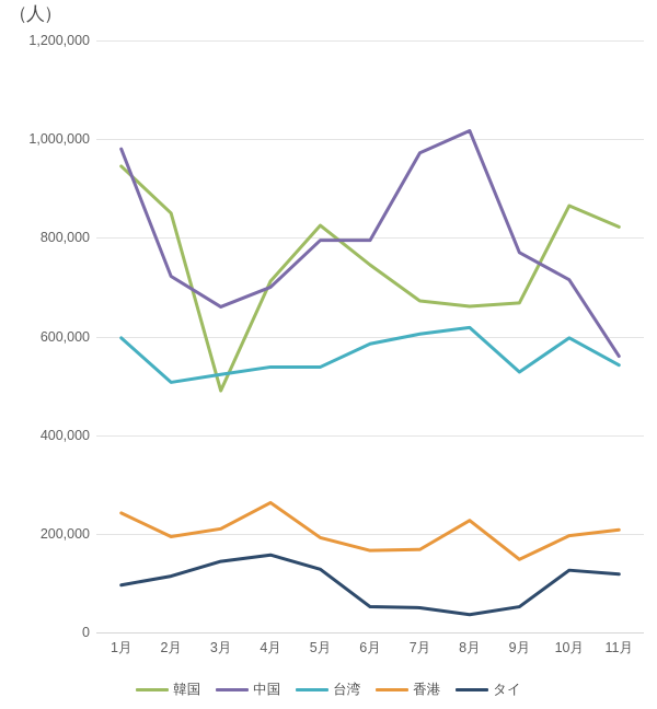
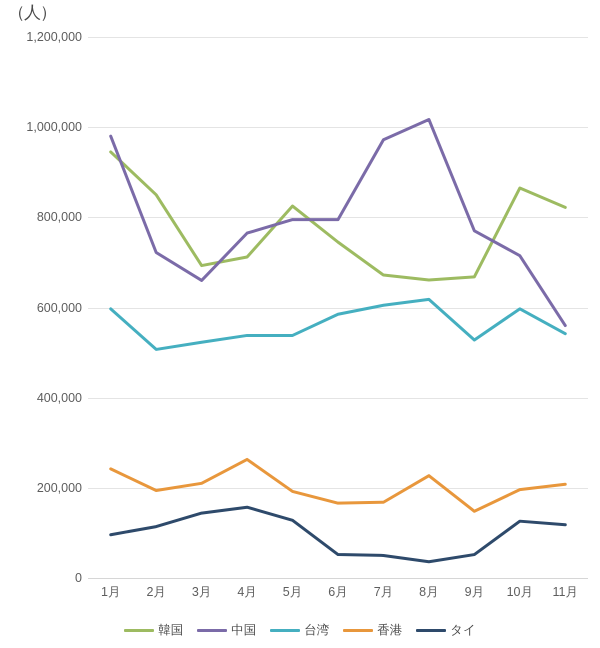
韓国/3月: 490000 -> 690000
中国/4月: 700000 -> 760000
